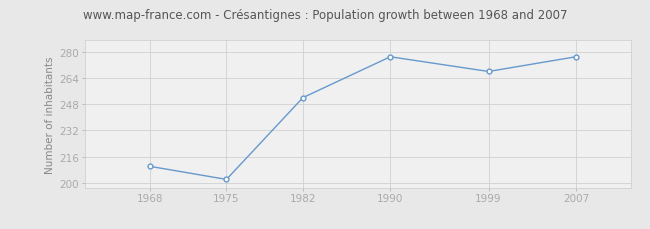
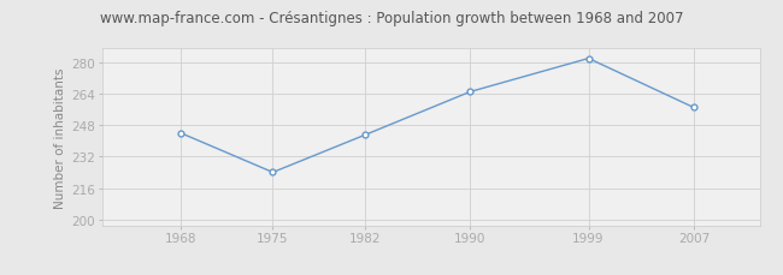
1968: 210 -> 244
1975: 202 -> 224
1982: 252 -> 243
1990: 277 -> 265
1999: 268 -> 282
2007: 277 -> 257
